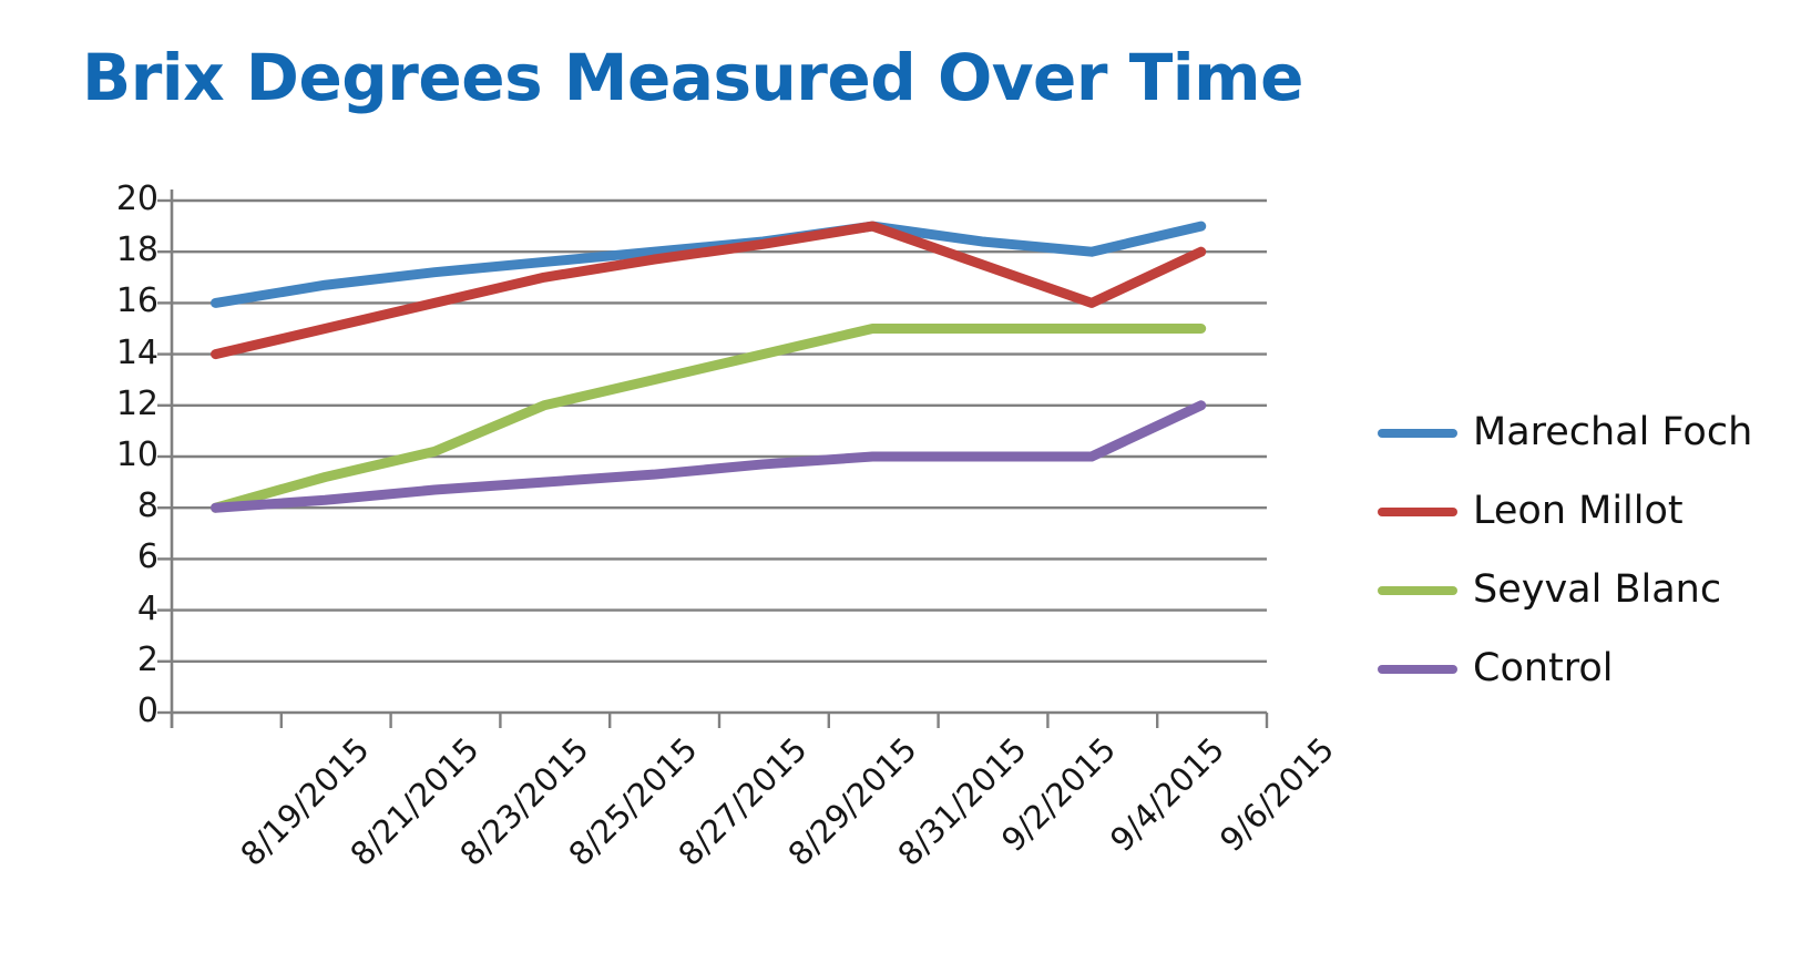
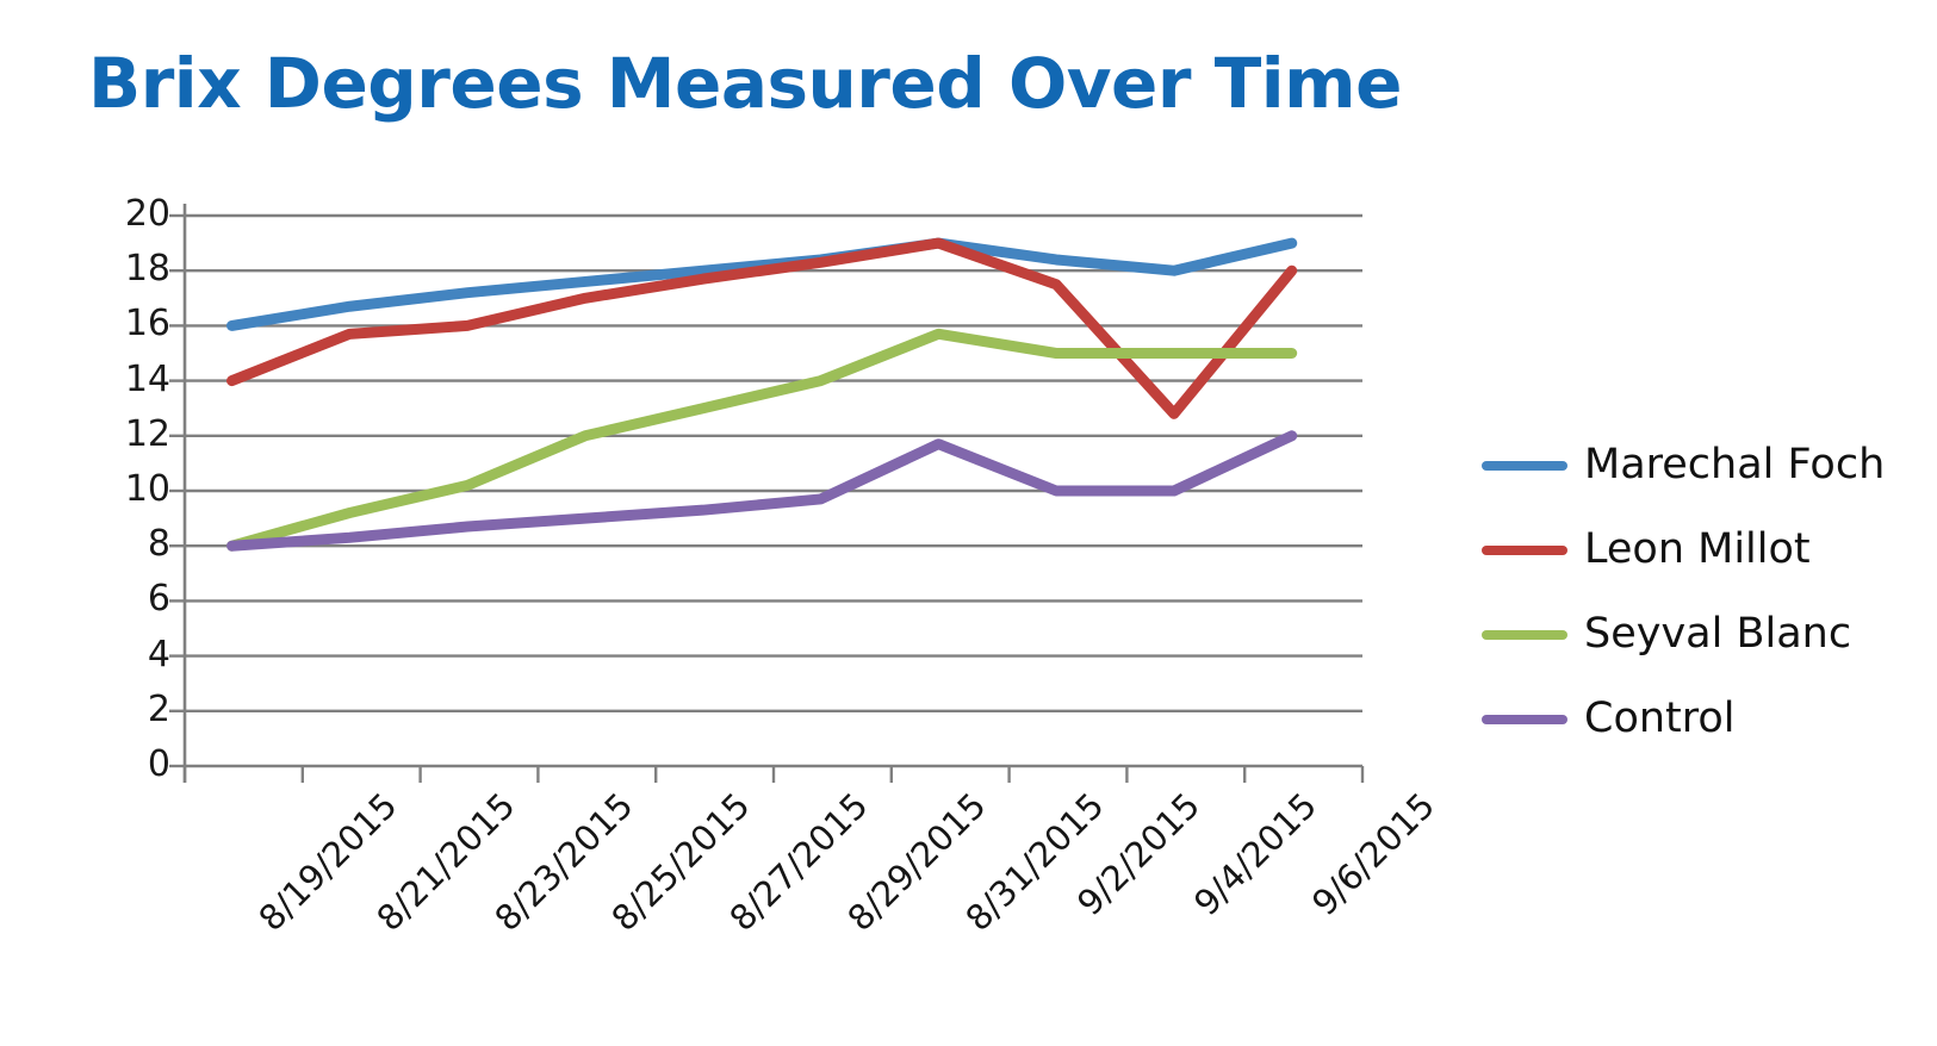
Leon Millot/8/21/2015: 15.0 -> 15.7
Seyval Blanc/8/31/2015: 15.0 -> 15.7
Control/8/31/2015: 10.0 -> 11.7
Leon Millot/9/4/2015: 16.0 -> 12.8
